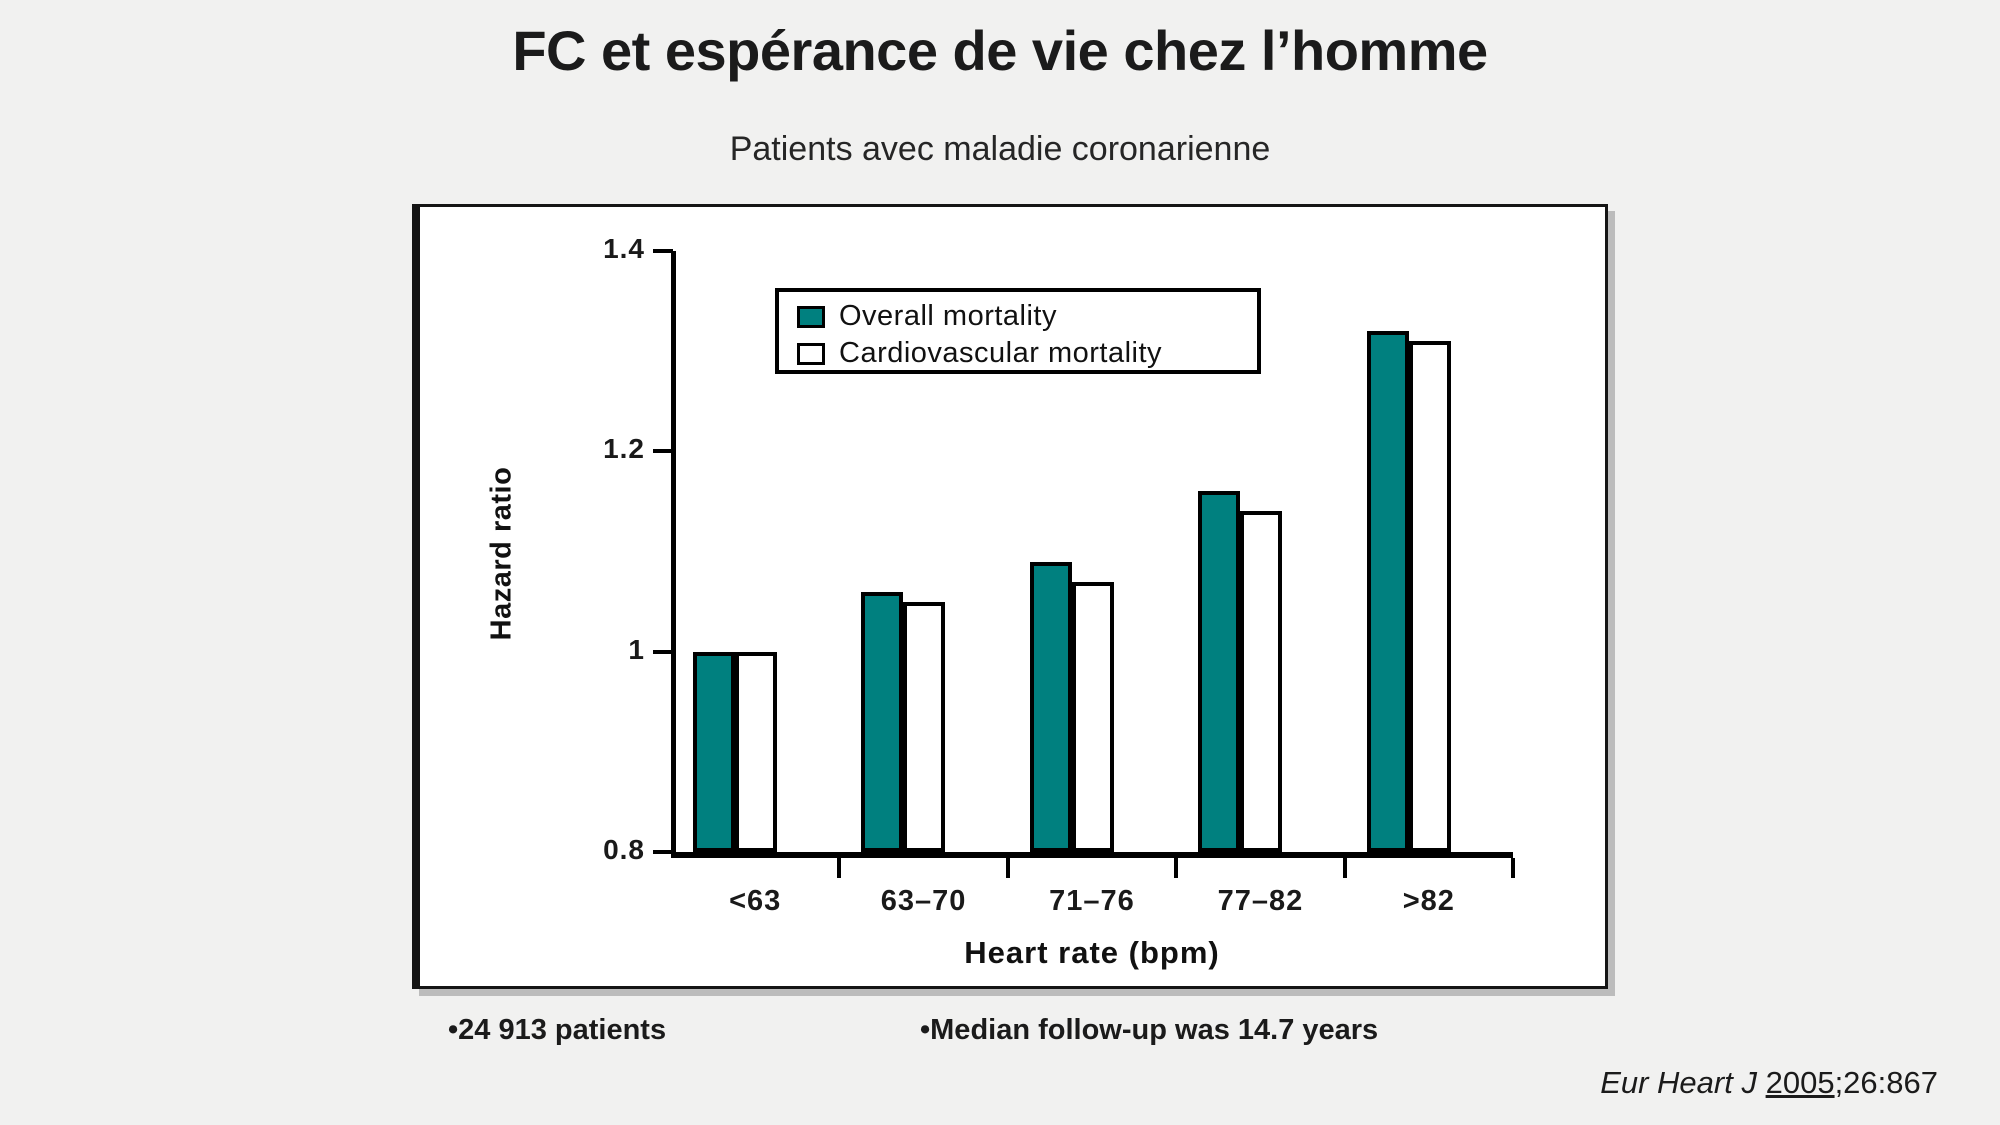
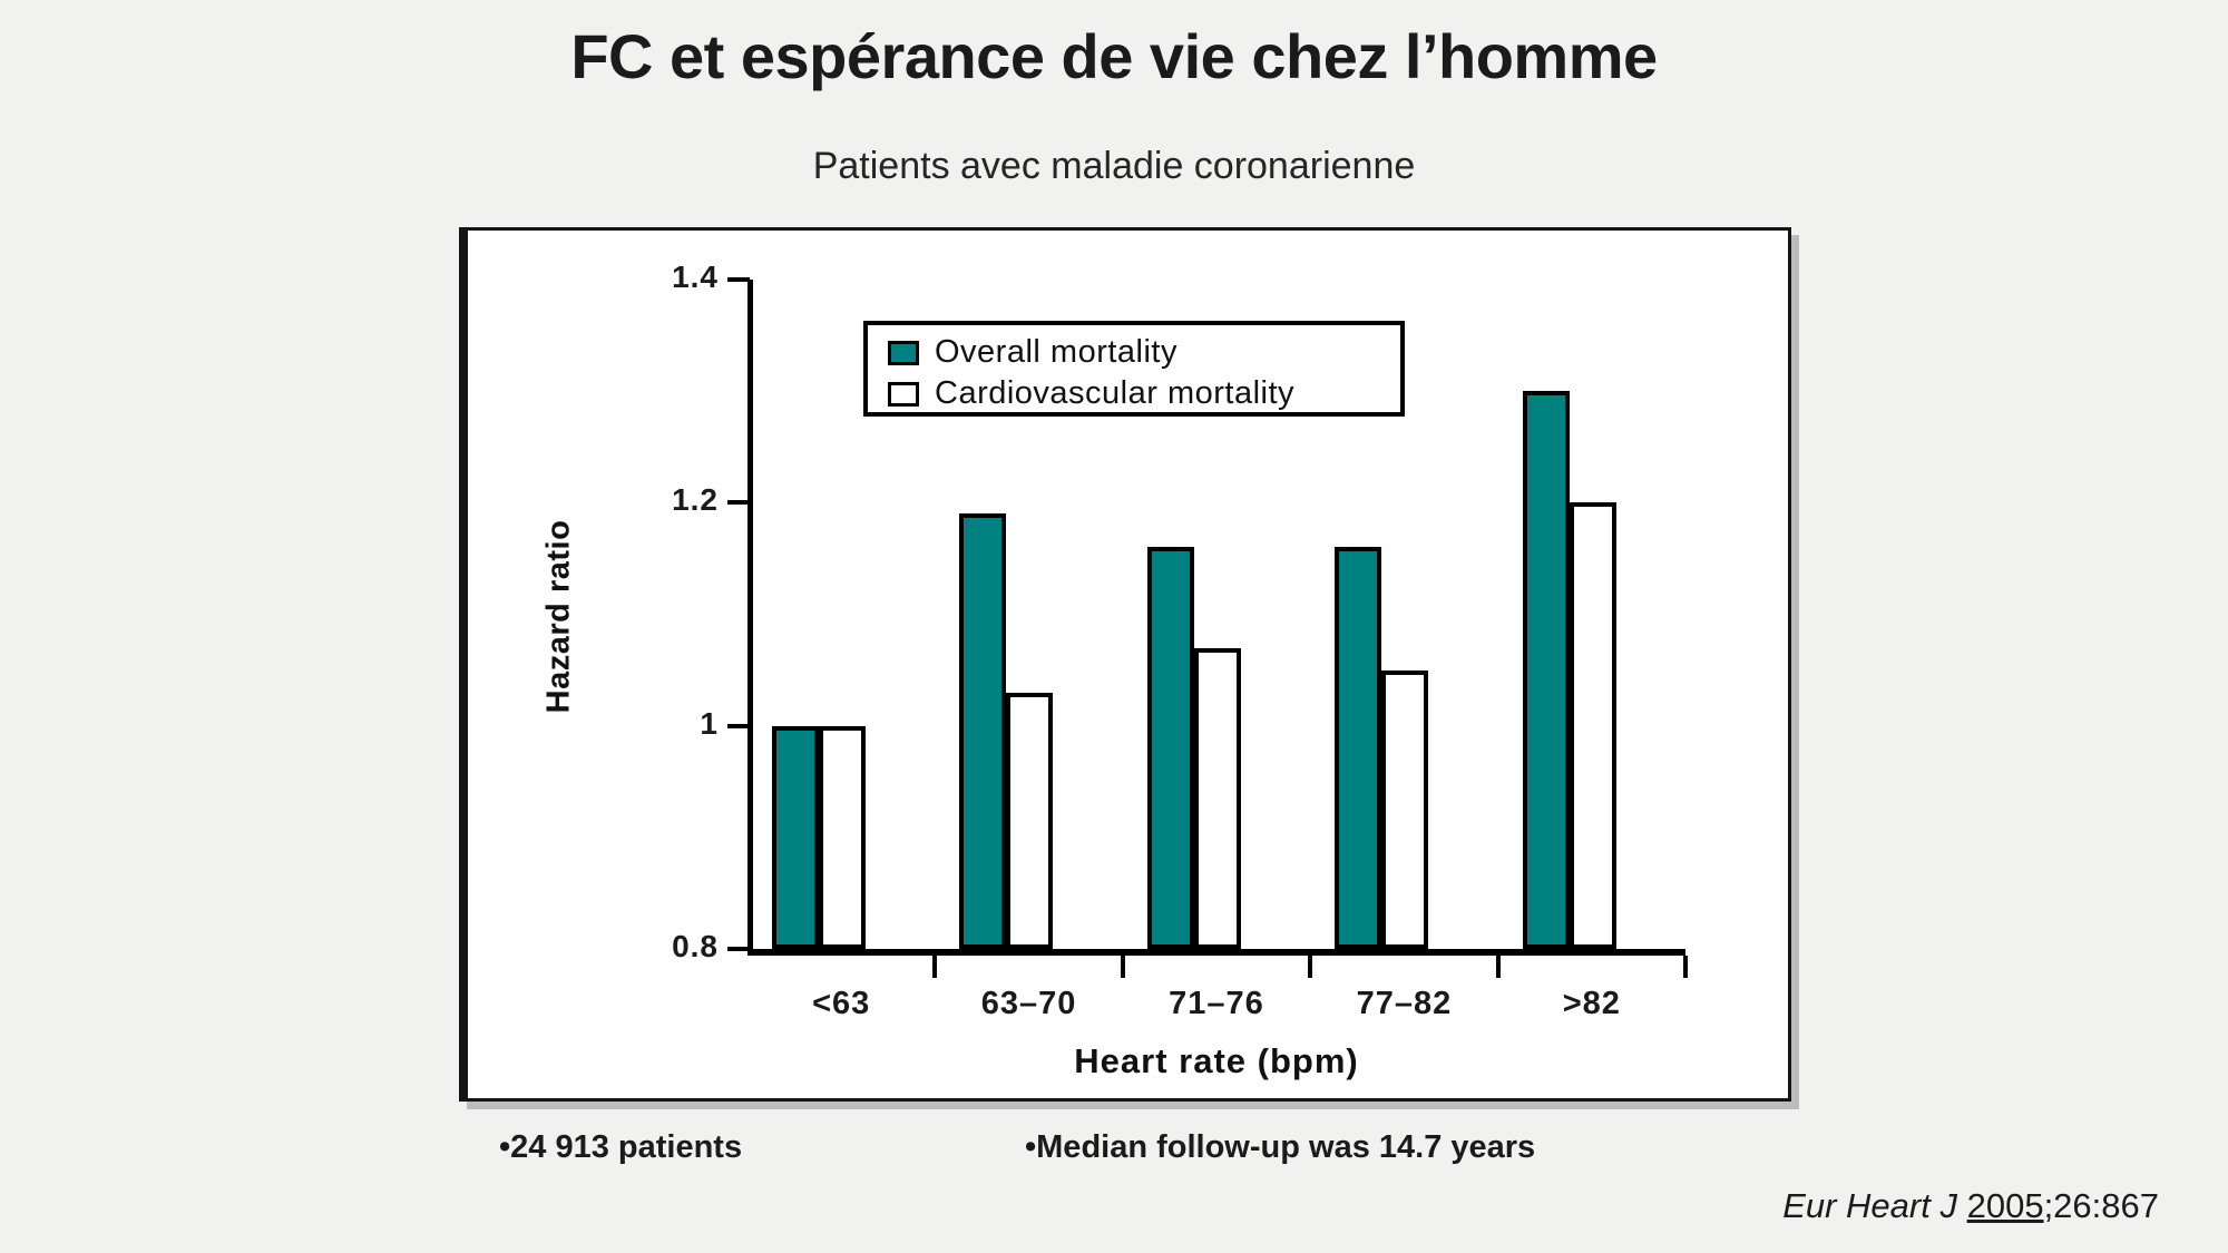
Overall mortality/63–70: 1.06 -> 1.19
Cardiovascular mortality/63–70: 1.05 -> 1.03
Overall mortality/71–76: 1.09 -> 1.16
Cardiovascular mortality/77–82: 1.14 -> 1.05
Overall mortality/>82: 1.32 -> 1.30
Cardiovascular mortality/>82: 1.31 -> 1.20
